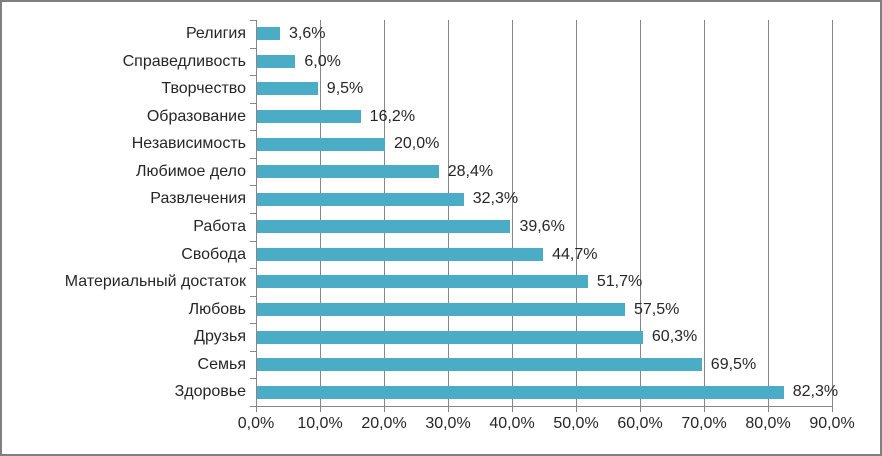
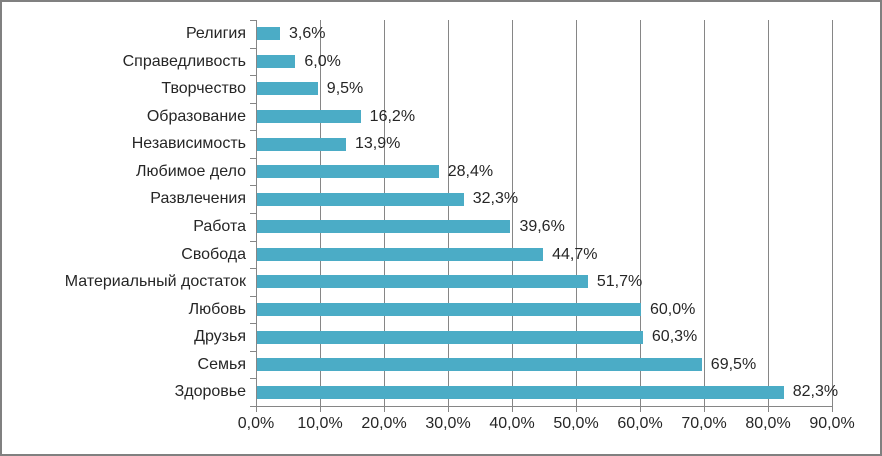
Независимость: 20,0% -> 13,9%
Любовь: 57,5% -> 60,0%
